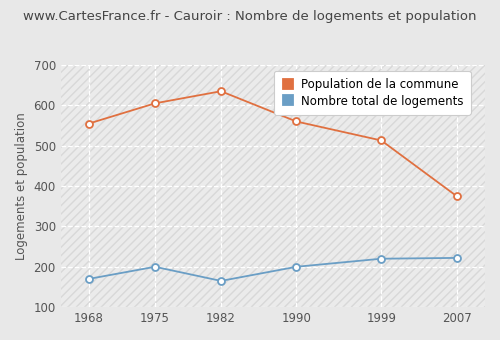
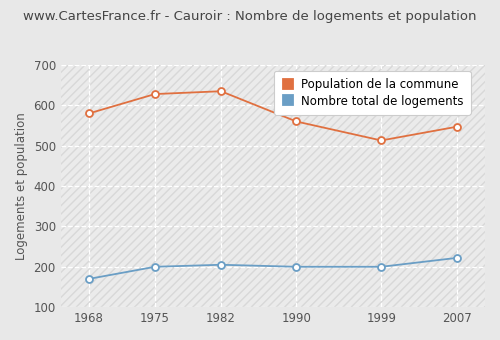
Population de la commune/1968: 555 -> 580
Population de la commune/1975: 605 -> 628
Nombre total de logements/1982: 165 -> 205
Nombre total de logements/1999: 220 -> 200
Population de la commune/2007: 375 -> 547
